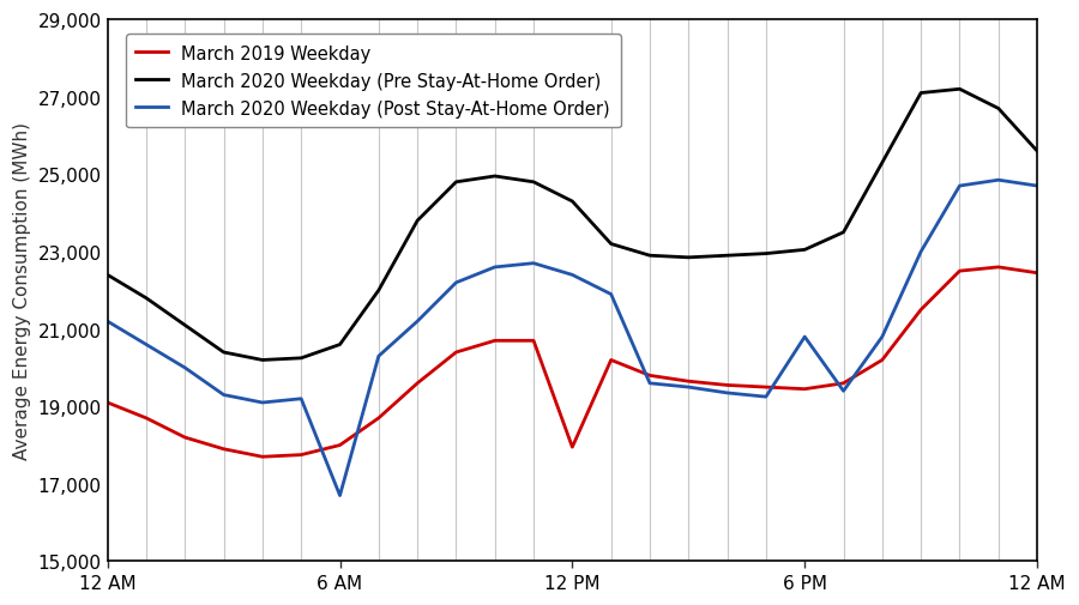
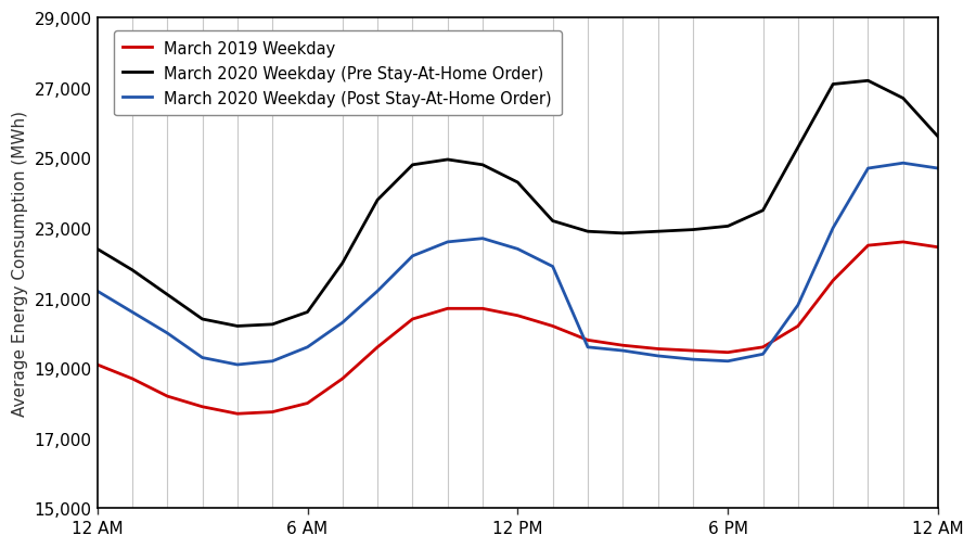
March 2020 Weekday (Post Stay-At-Home Order)/6 AM: 16,700 -> 19,600
March 2019 Weekday/12 PM: 17,950 -> 20,500
March 2020 Weekday (Post Stay-At-Home Order)/6 PM: 20,800 -> 19,200
